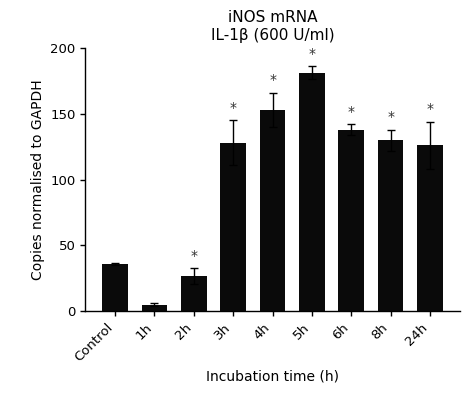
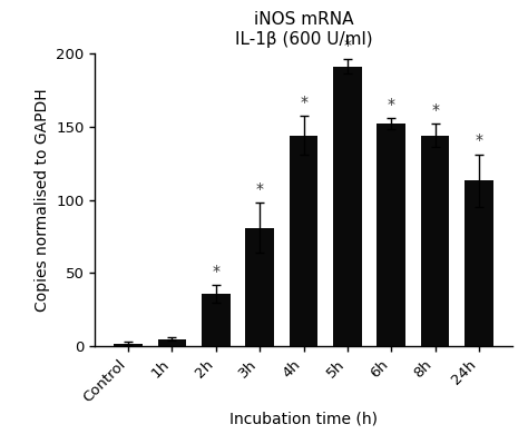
Control: 36 -> 2
2h: 27 -> 36
3h: 128 -> 81
4h: 153 -> 144
5h: 181 -> 191
6h: 138 -> 152
8h: 130 -> 144
24h: 126 -> 113
